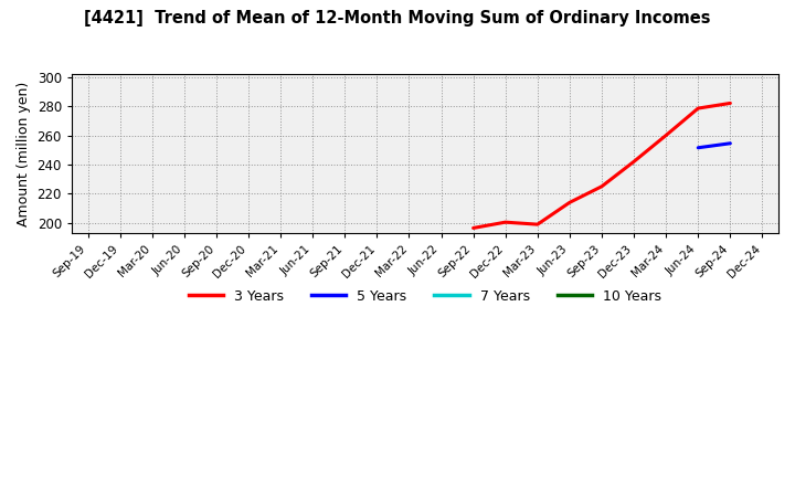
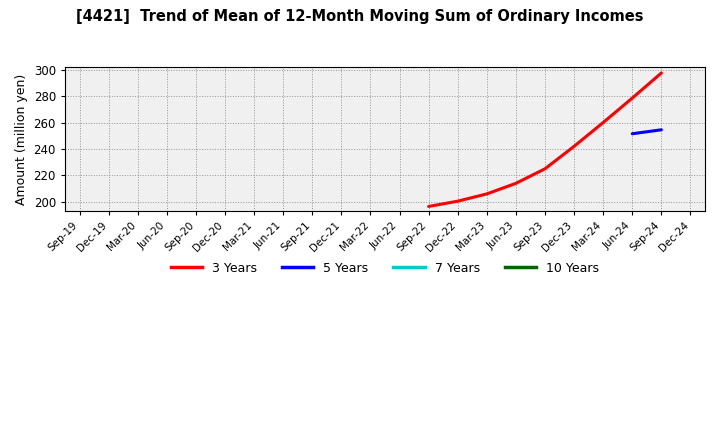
Mar-23: 199 -> 206
Sep-24: 282 -> 298
